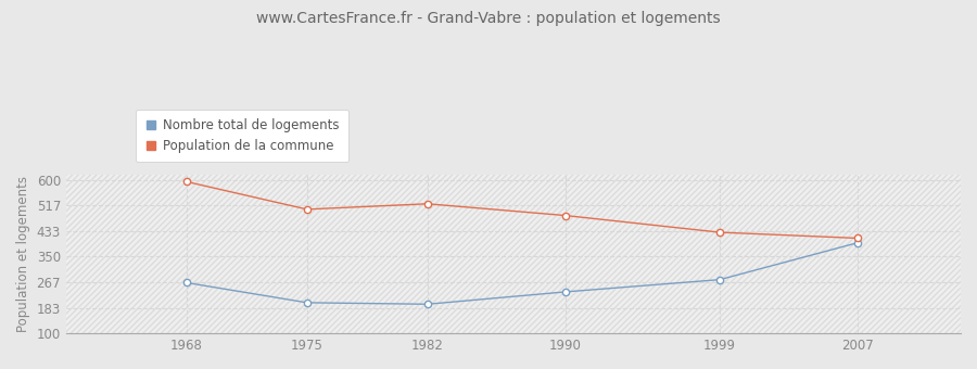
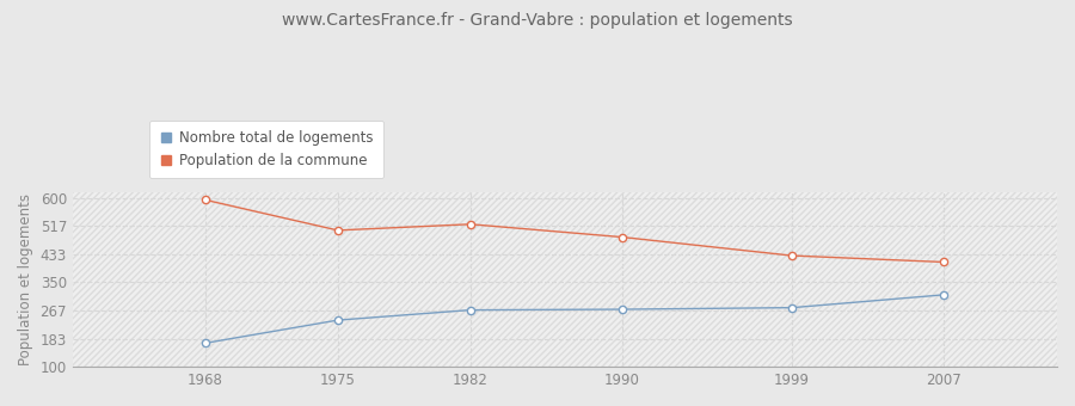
Nombre total de logements/1968: 265 -> 170
Nombre total de logements/1975: 200 -> 238
Nombre total de logements/1982: 195 -> 268
Nombre total de logements/1990: 235 -> 270
Nombre total de logements/2007: 395 -> 313
